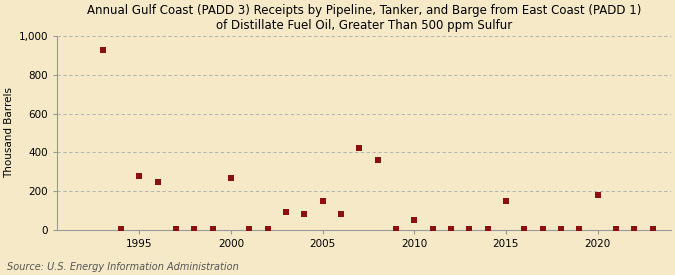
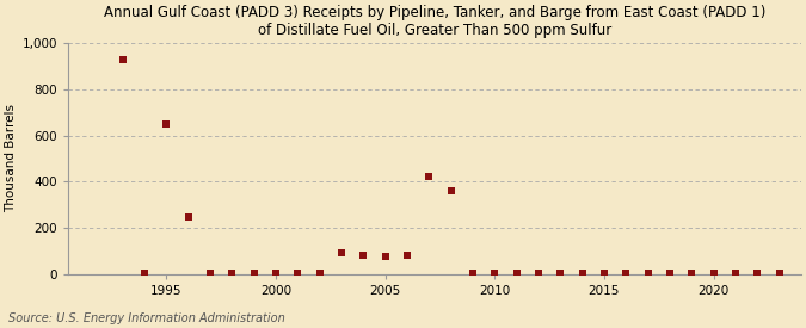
1995: 280 -> 650
2000: 270 -> 0
2005: 150 -> 80
2010: 50 -> 0
2015: 150 -> 0
2020: 180 -> 0
